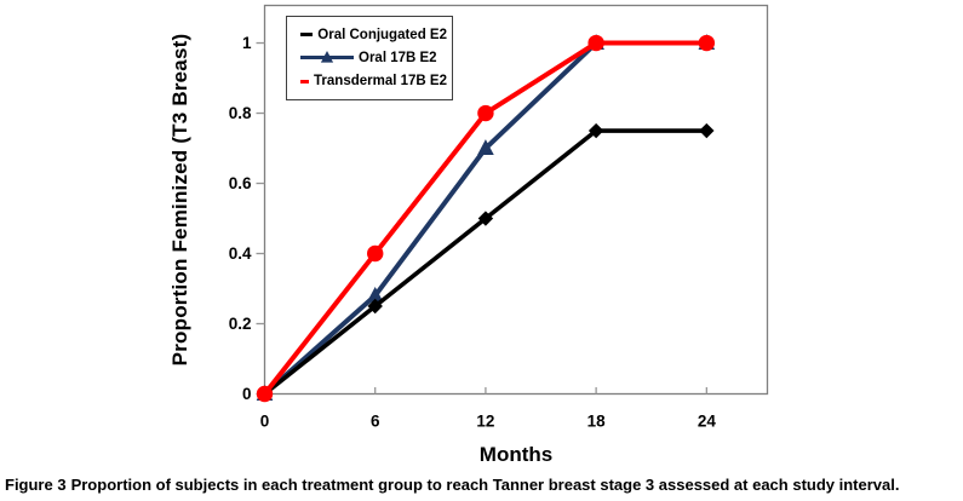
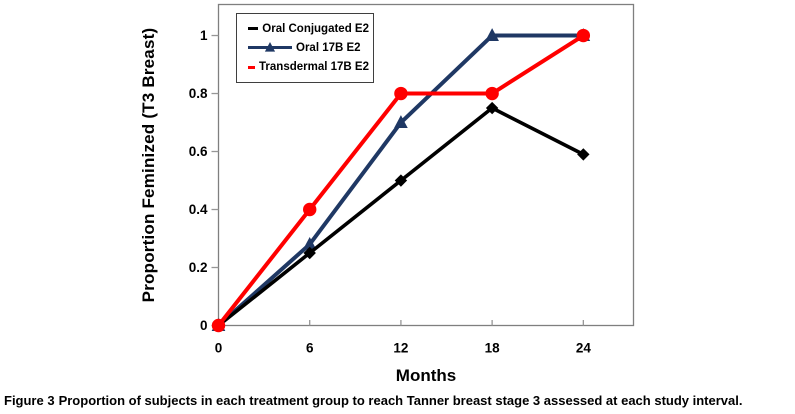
Transdermal 17B E2/18: 1.0 -> 0.8
Oral Conjugated E2/24: 0.75 -> 0.59
